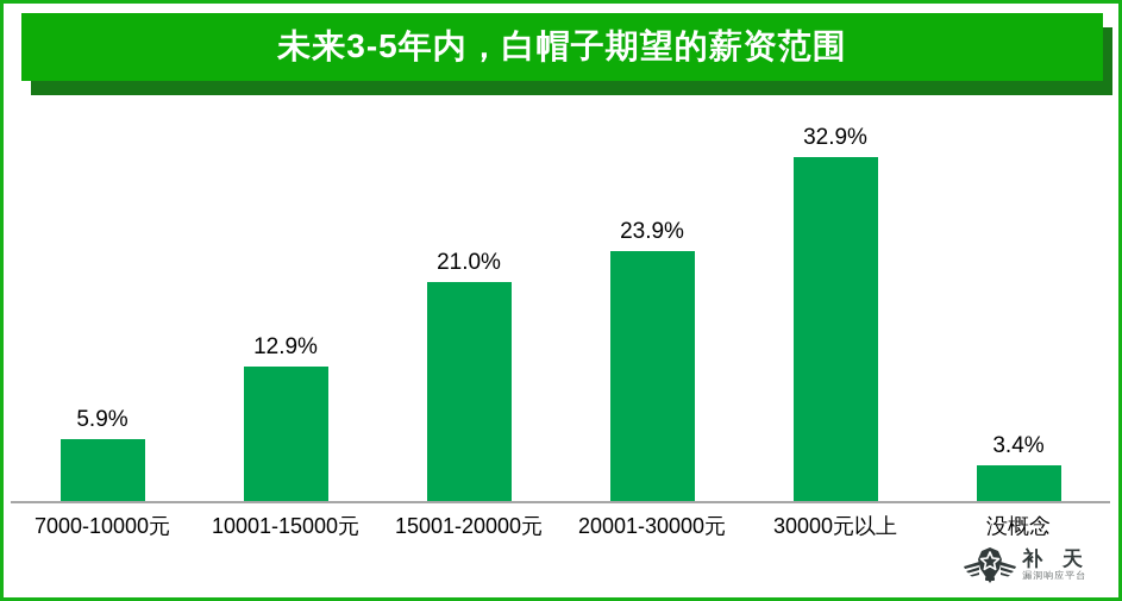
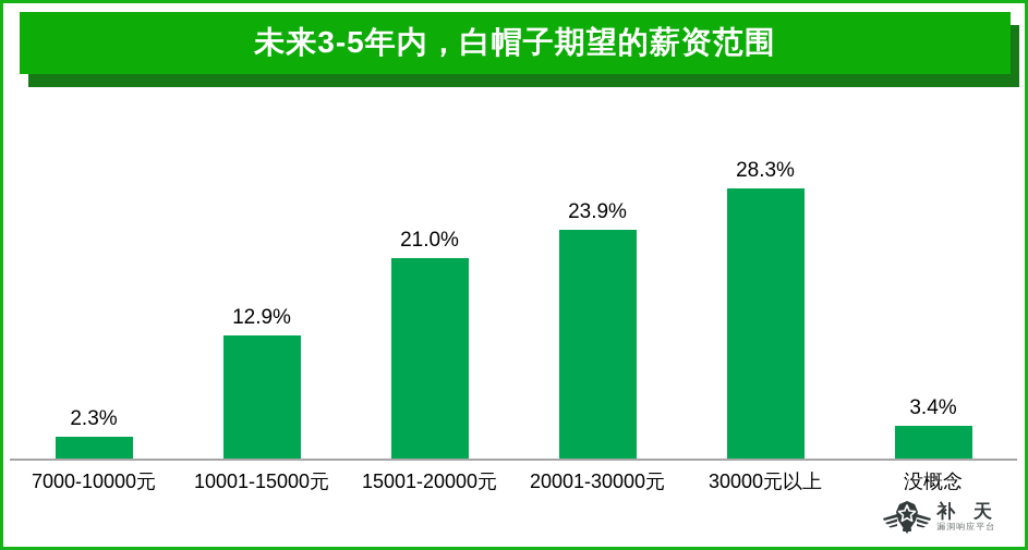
7000-10000元: 5.9% -> 2.3%
30000元以上: 32.9% -> 28.3%
